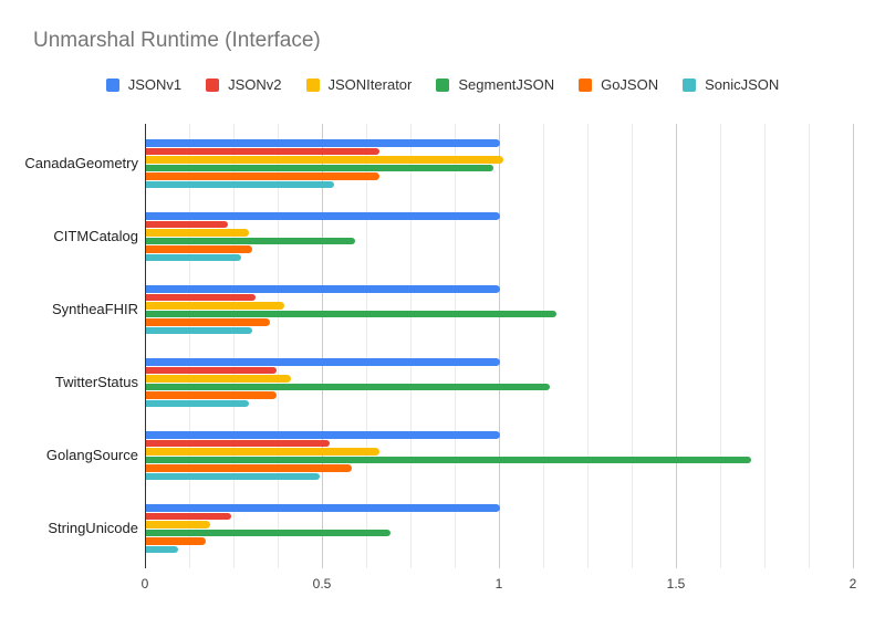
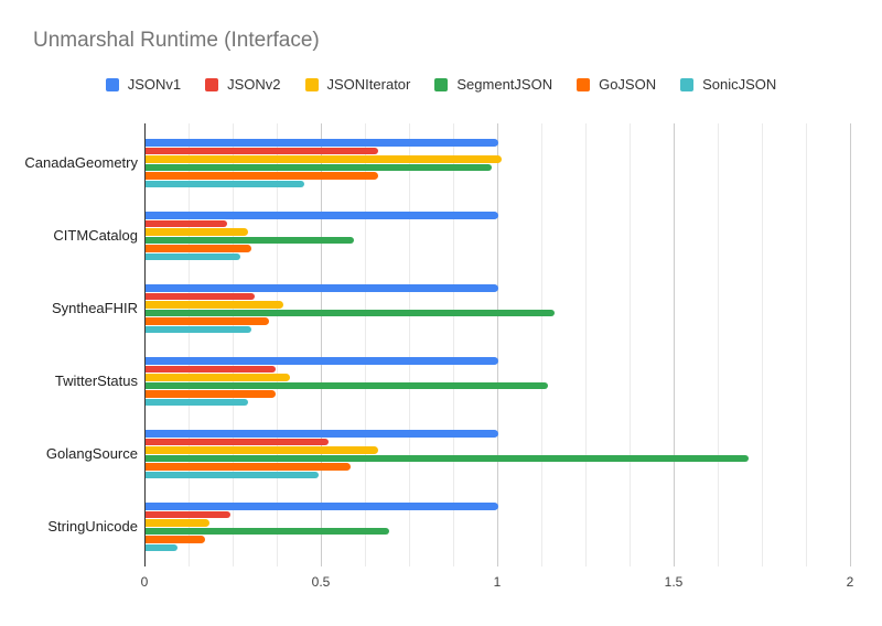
SonicJSON/CanadaGeometry: 0.53 -> 0.45
